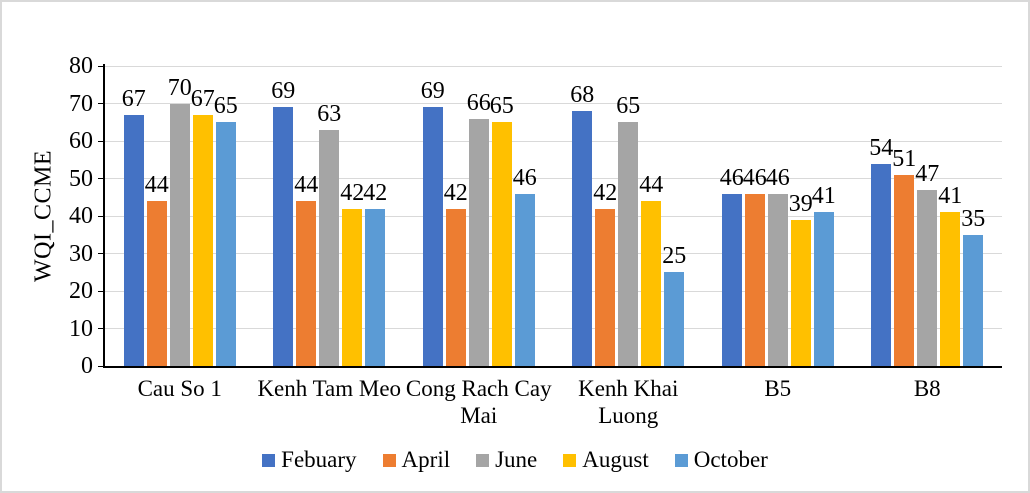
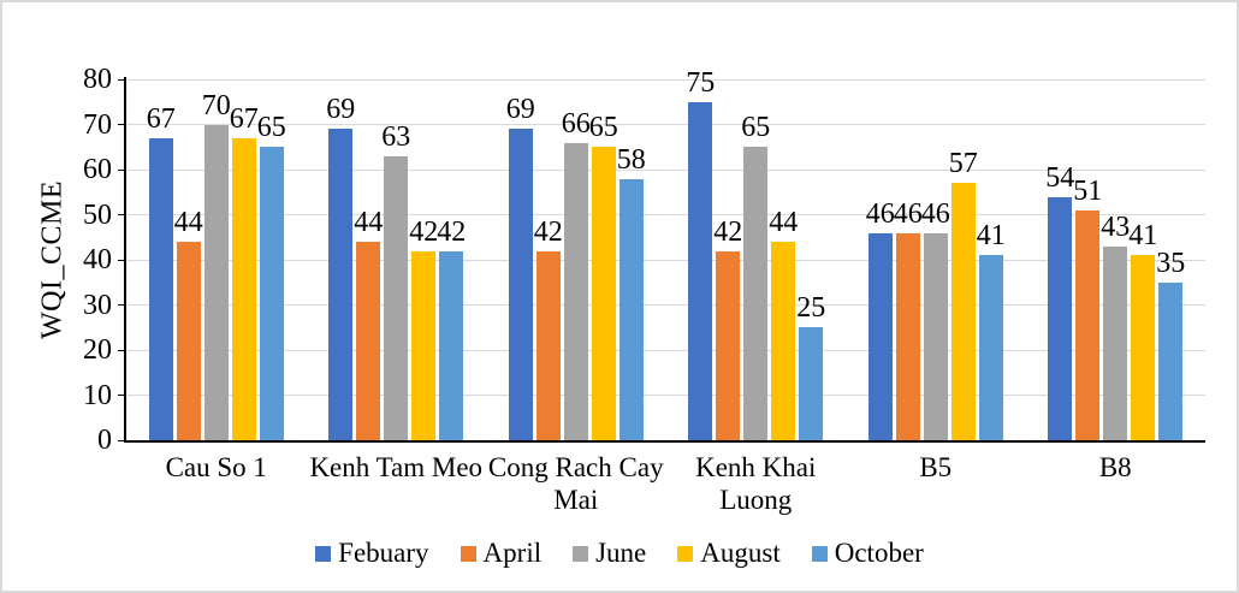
October/Cong Rach Cay Mai: 46 -> 58
Febuary/Kenh Khai Luong: 68 -> 75
August/B5: 39 -> 57
June/B8: 47 -> 43
